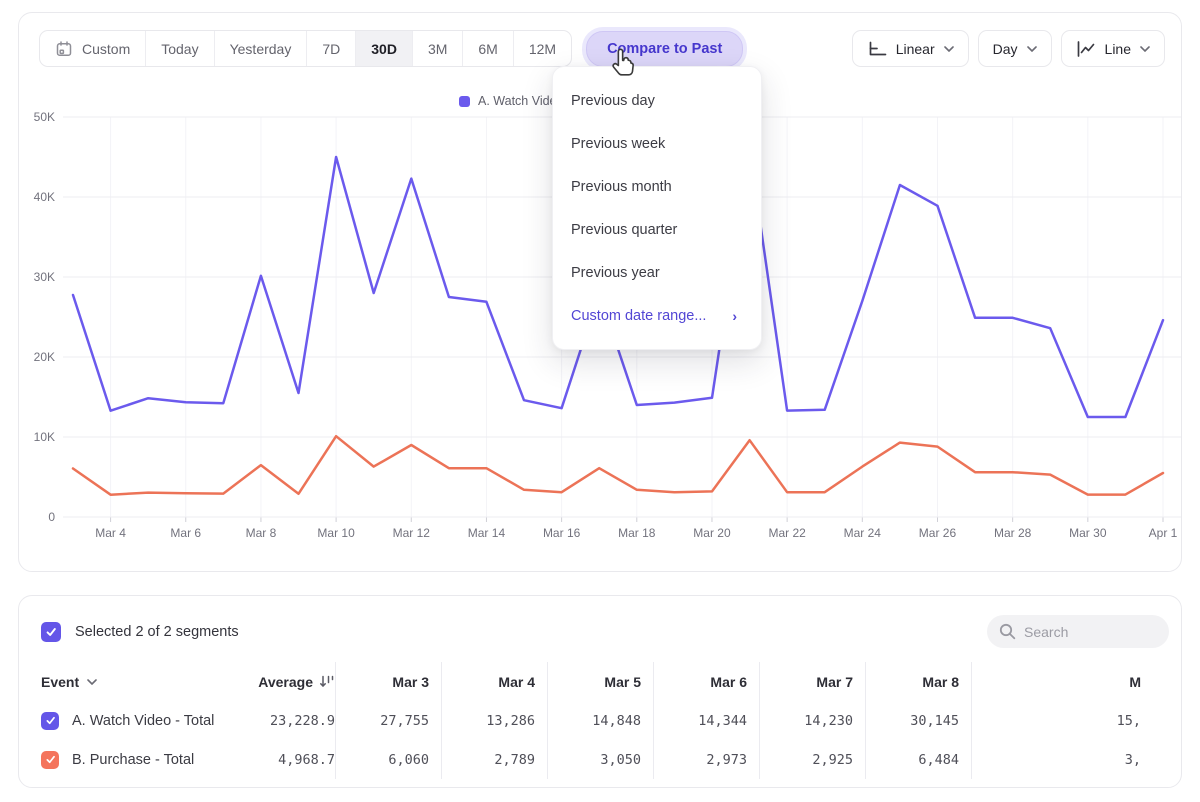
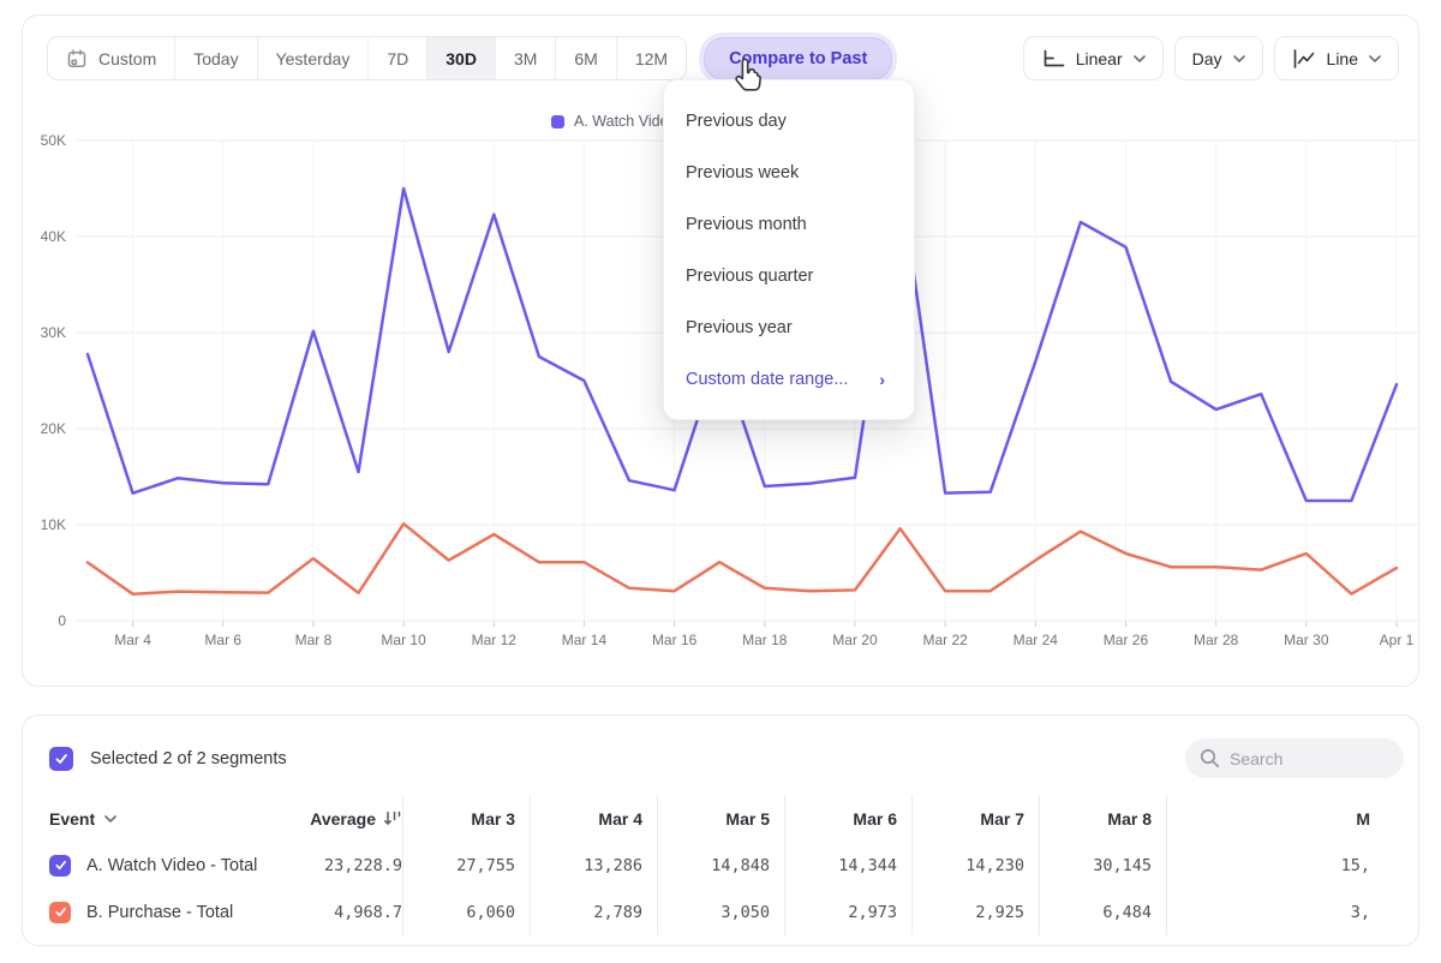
A. Watch Video - Total/Mar 14: 27K -> 25K
B. Purchase - Total/Mar 26: 9K -> 7K
A. Watch Video - Total/Mar 28: 25K -> 22K
B. Purchase - Total/Mar 30: 3K -> 7K
